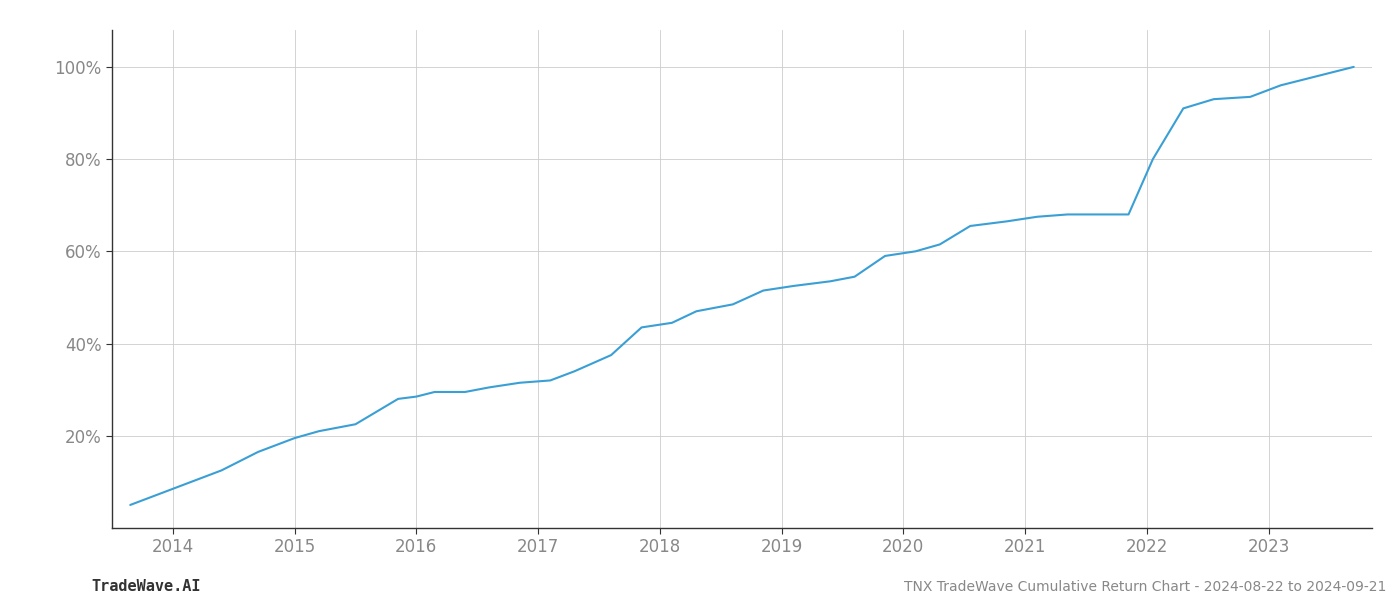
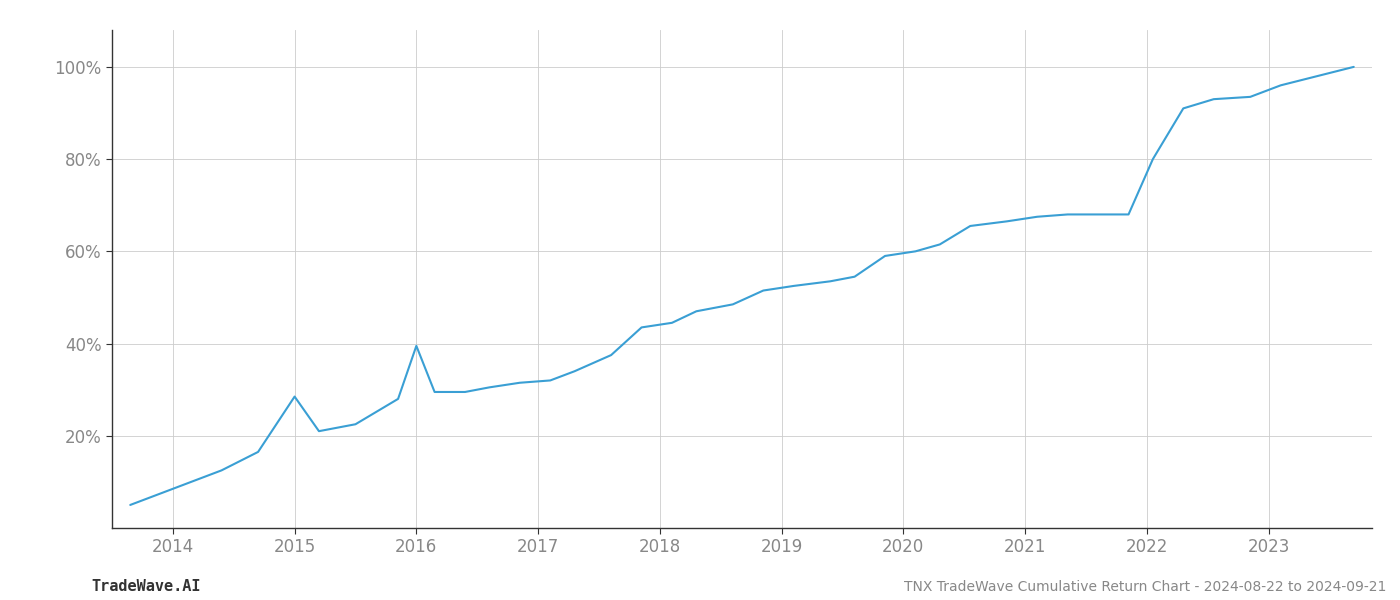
2015: 19.5% -> 28.5%
2016: 28.5% -> 39.5%
